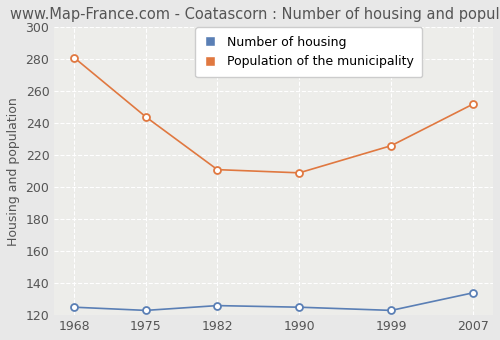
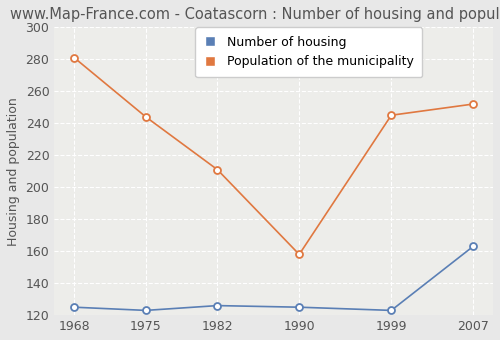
Population of the municipality/1990: 209 -> 158
Population of the municipality/1999: 226 -> 245
Number of housing/2007: 134 -> 163
